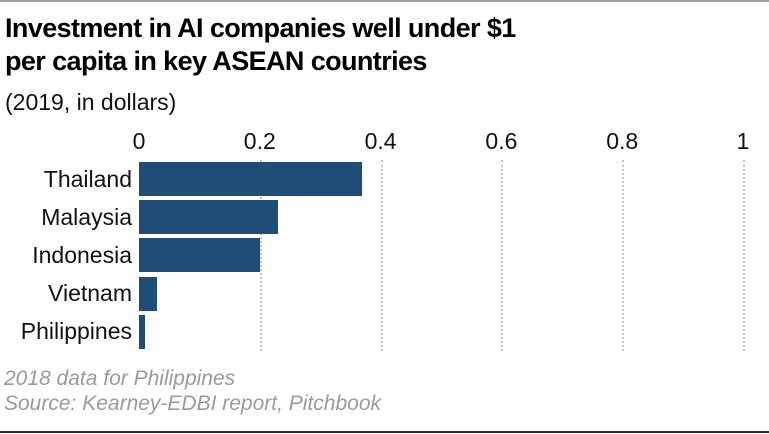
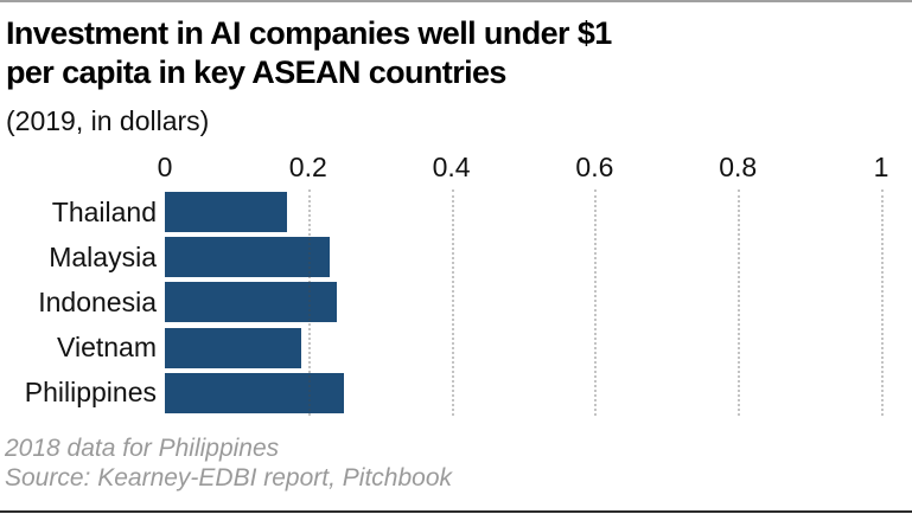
Thailand: 0.37 -> 0.17
Indonesia: 0.20 -> 0.24
Vietnam: 0.03 -> 0.19
Philippines: 0.01 -> 0.25
